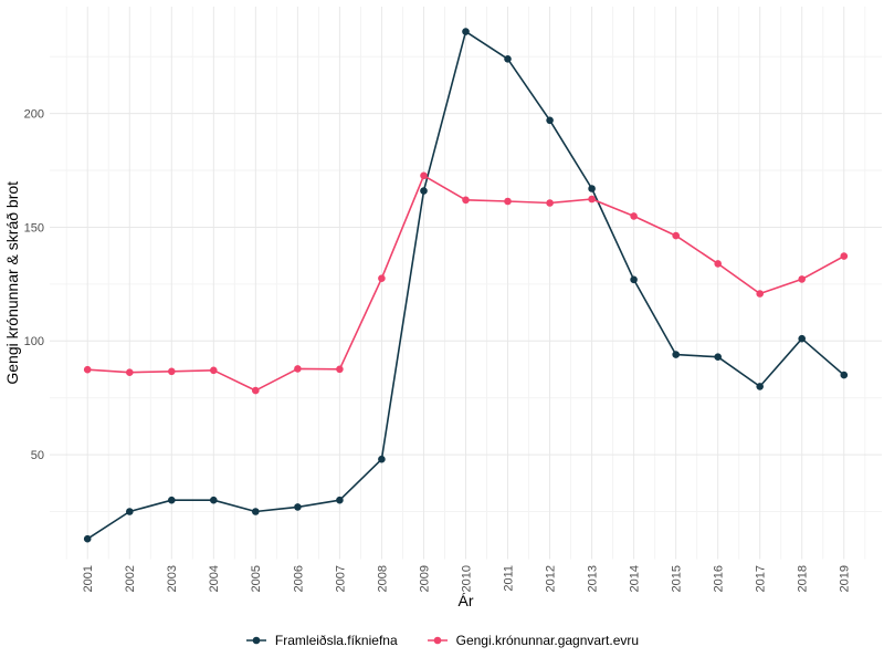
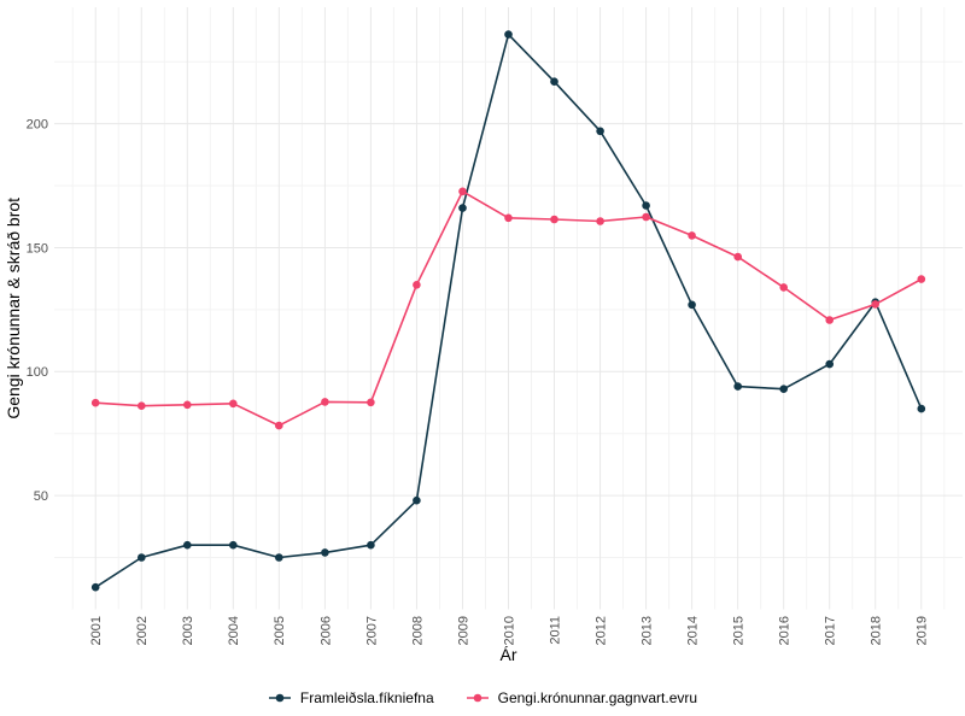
Gengi.krónunnar.gagnvart.evru/2008: 128 -> 135
Framleiðsla.fíkniefna/2011: 224 -> 217
Framleiðsla.fíkniefna/2017: 80 -> 103
Framleiðsla.fíkniefna/2018: 101 -> 128
